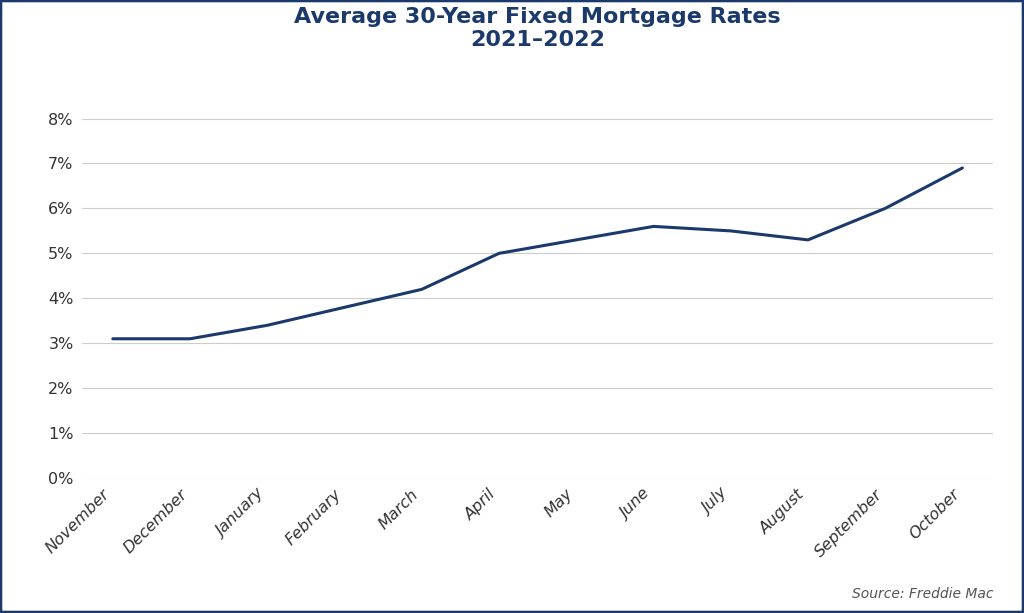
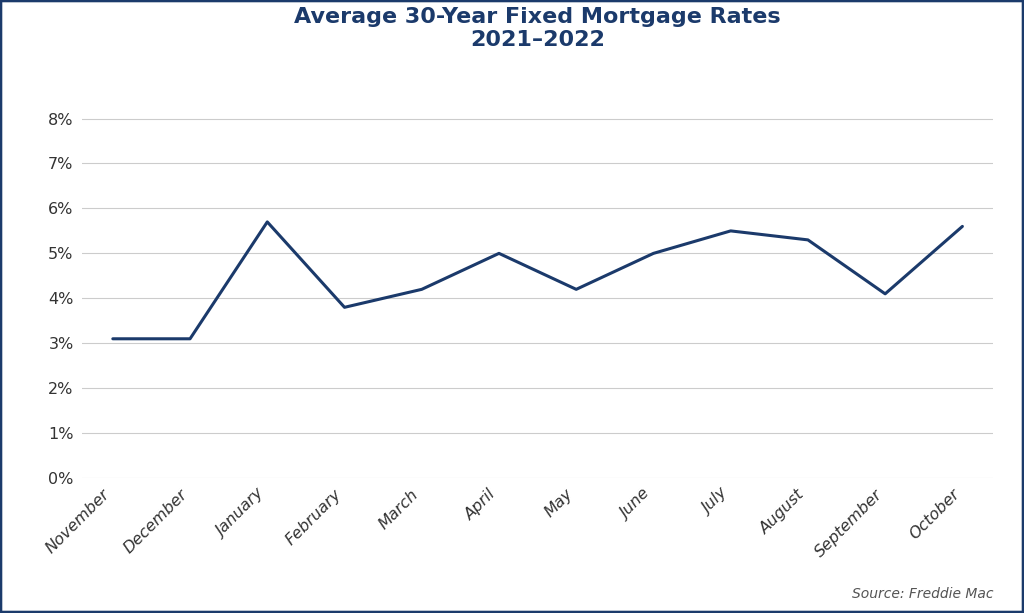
January: 3.4% -> 5.7%
May: 5.3% -> 4.2%
June: 5.6% -> 5.0%
September: 6.0% -> 4.1%
October: 6.9% -> 5.6%
